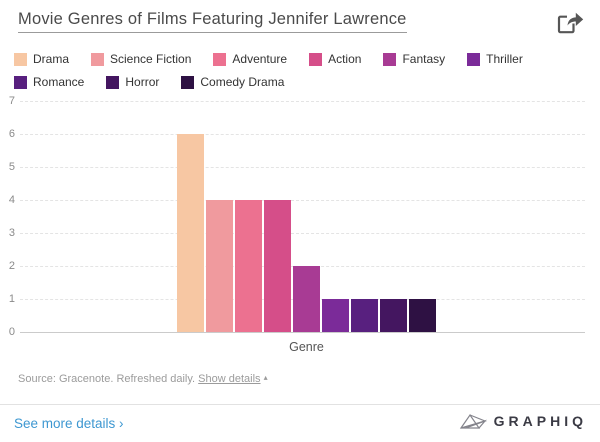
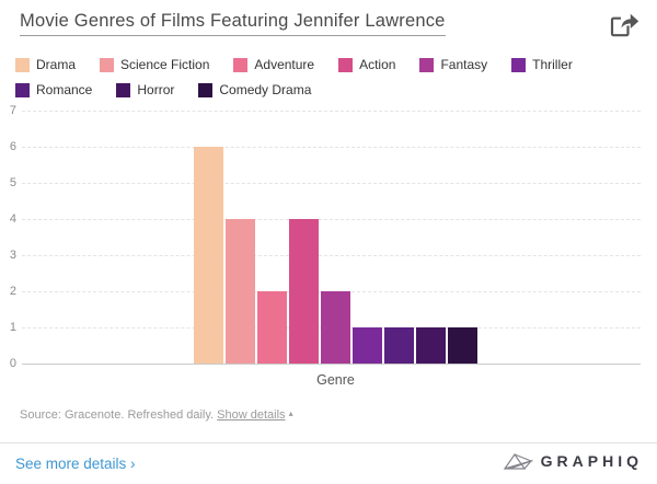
Adventure: 4 -> 2
